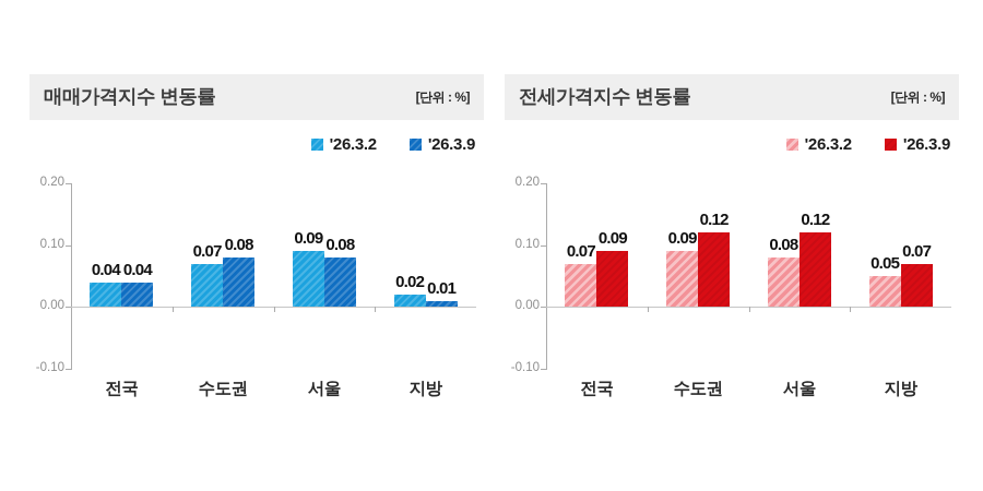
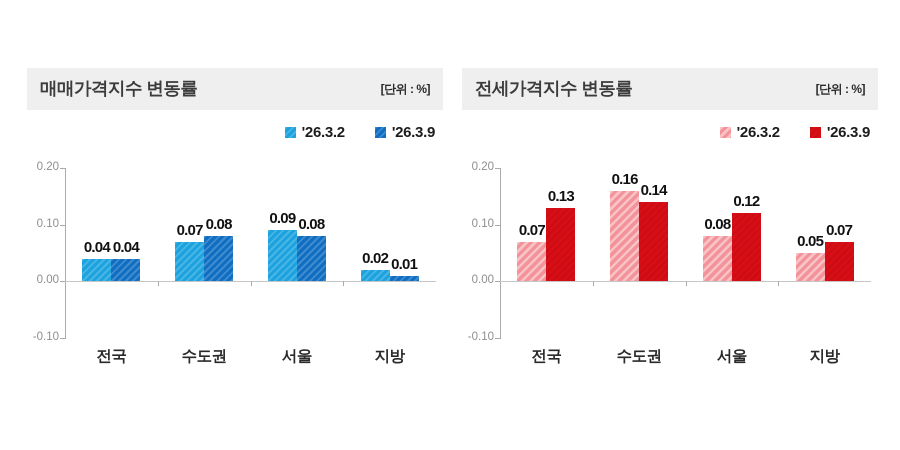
전세가격지수 변동률/'26.3.9/전국: 0.09 -> 0.13
전세가격지수 변동률/'26.3.2/수도권: 0.09 -> 0.16
전세가격지수 변동률/'26.3.9/수도권: 0.12 -> 0.14
